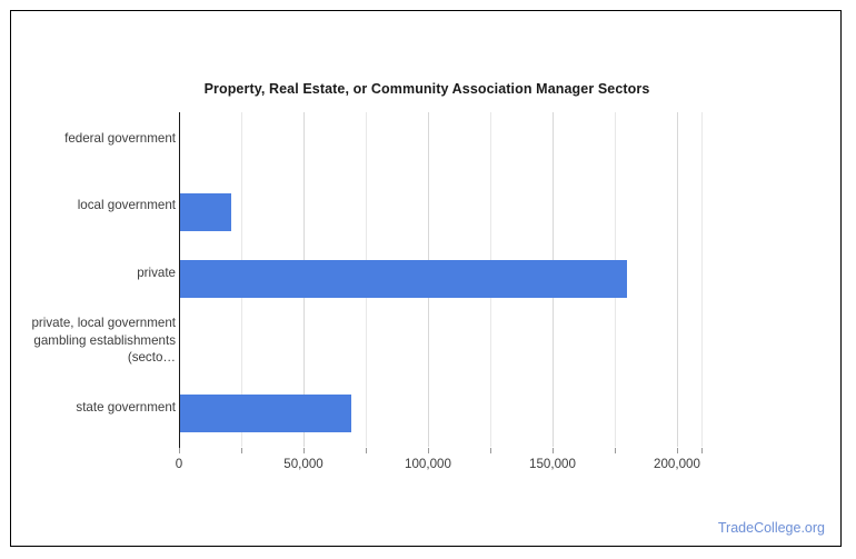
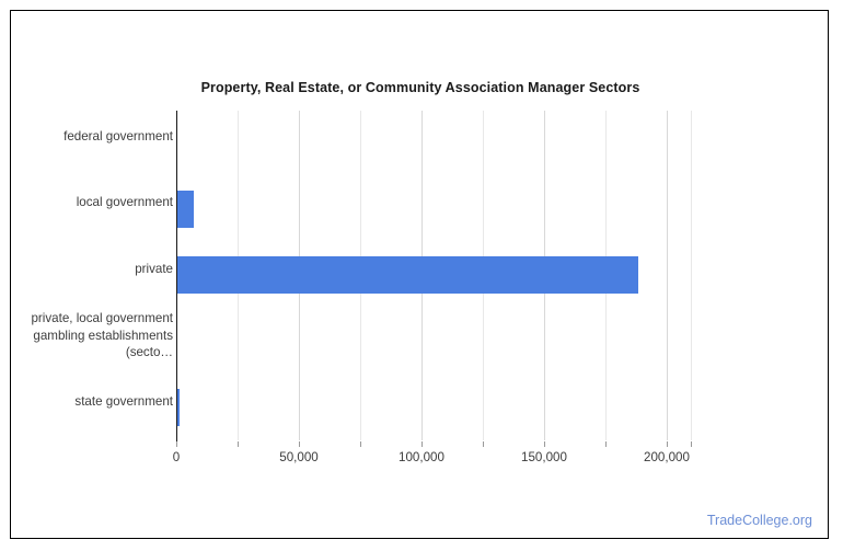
local government: 21000 -> 7000
private: 180000 -> 188000
state government: 69000 -> 1000
